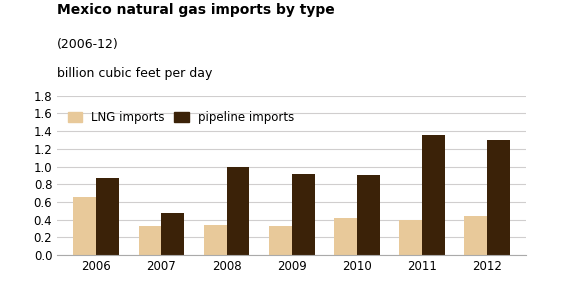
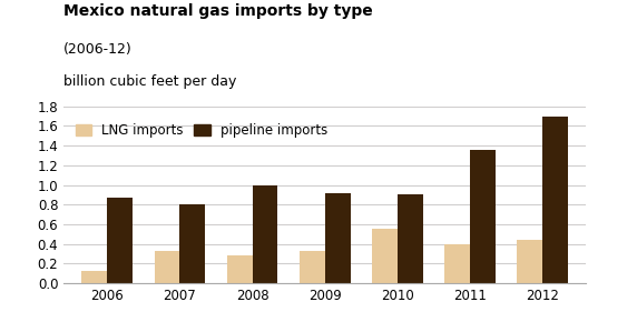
LNG imports/2006: 0.66 -> 0.13
pipeline imports/2007: 0.48 -> 0.80
LNG imports/2008: 0.34 -> 0.28
LNG imports/2010: 0.42 -> 0.55
pipeline imports/2012: 1.30 -> 1.69
